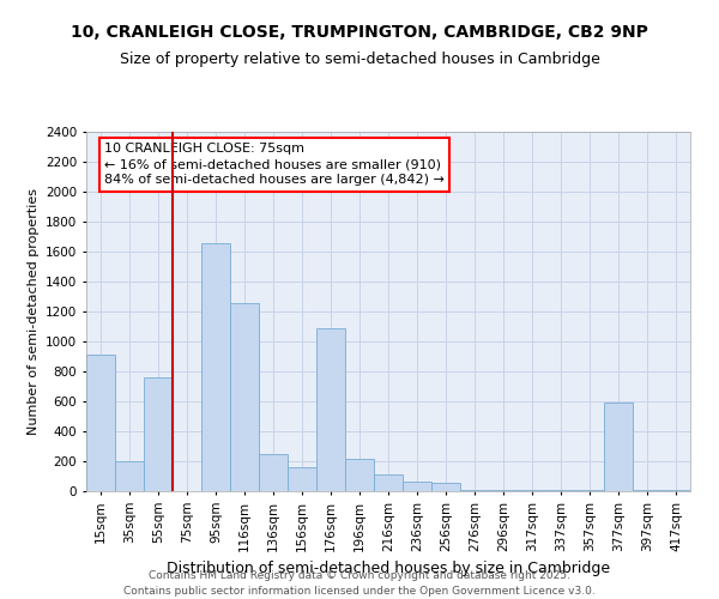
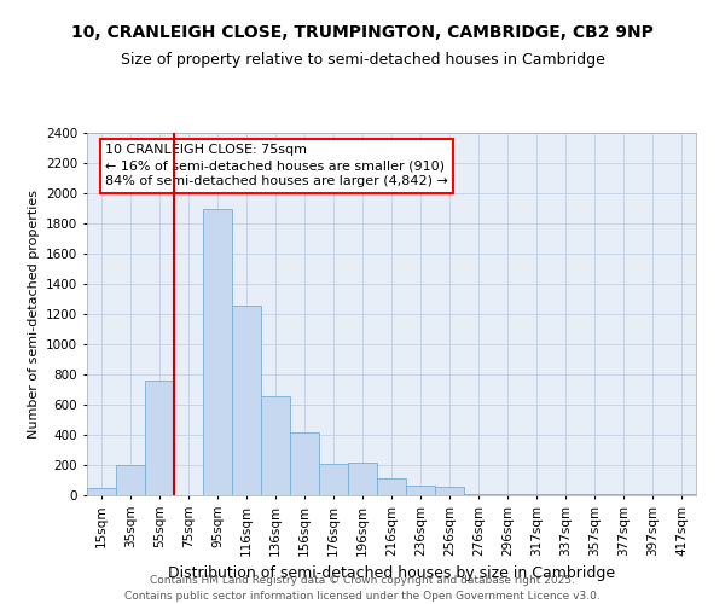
15sqm: 910 -> 50
95sqm: 1660 -> 1900
136sqm: 250 -> 660
156sqm: 160 -> 420
176sqm: 1090 -> 210
377sqm: 590 -> 0
